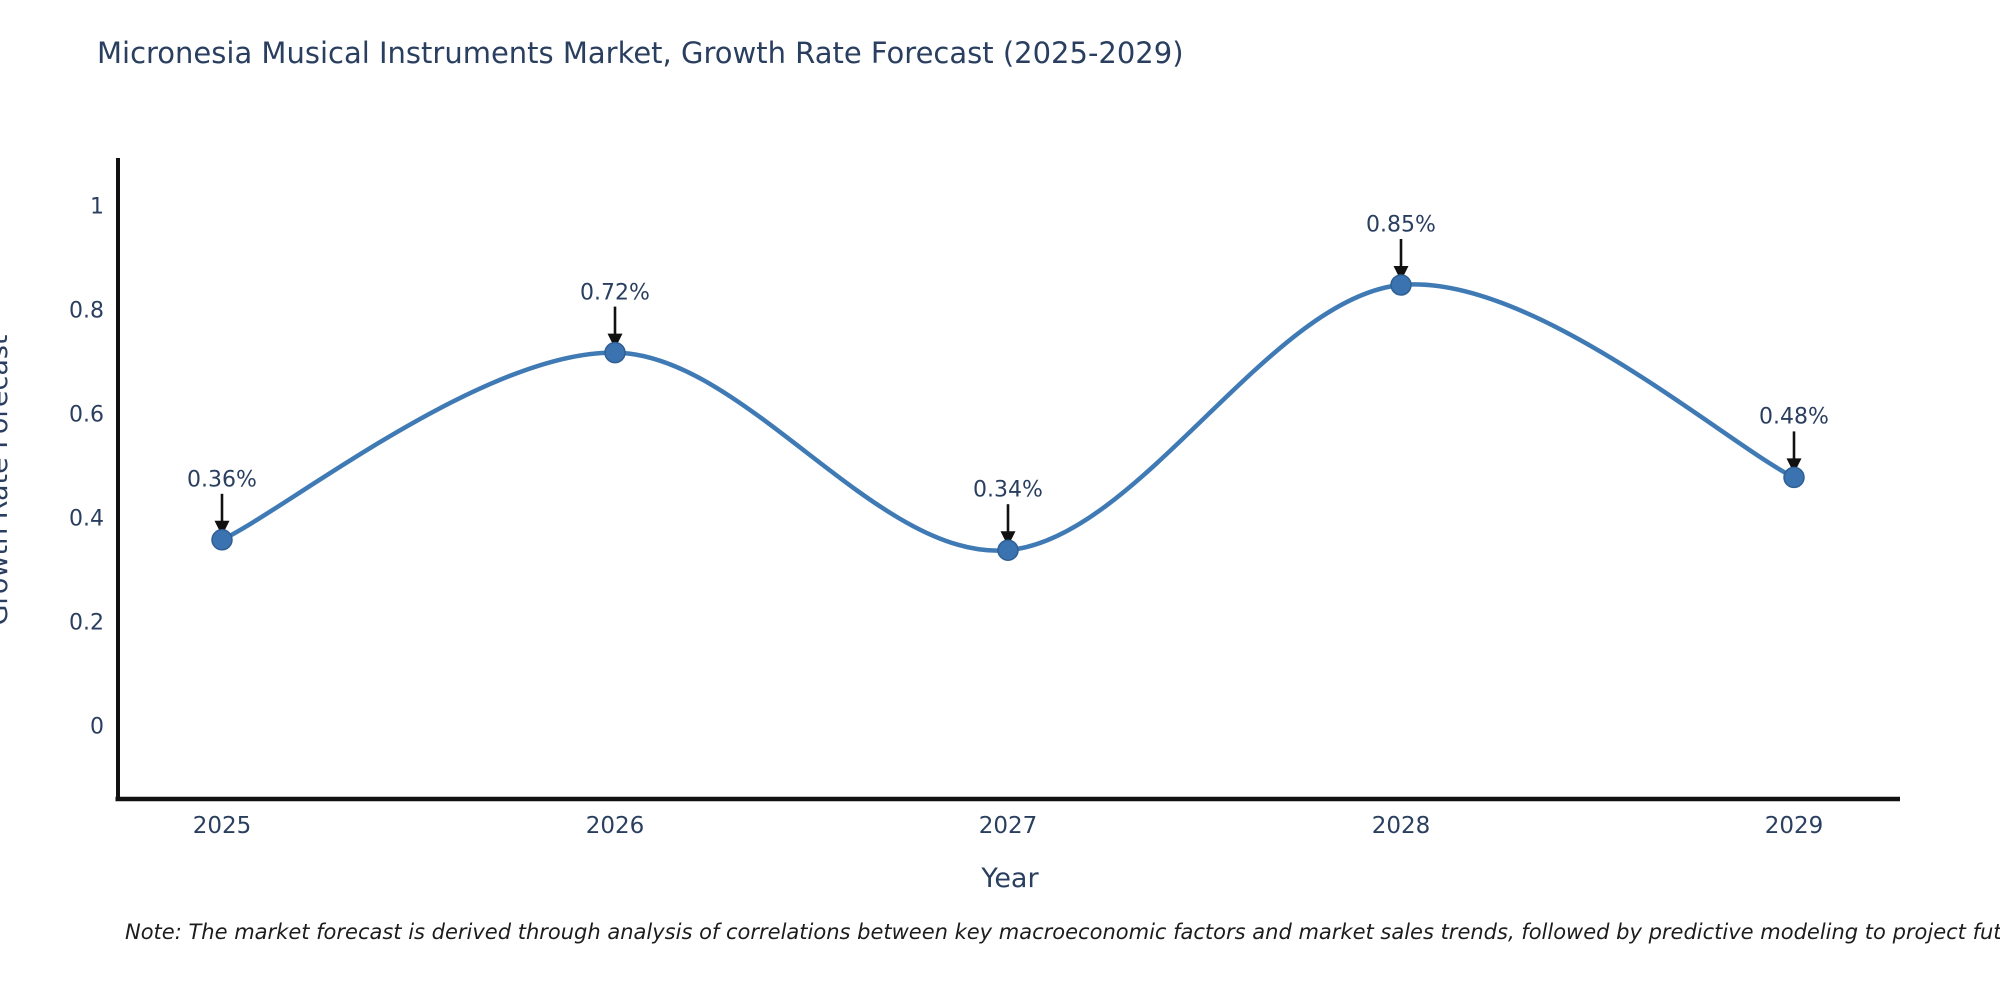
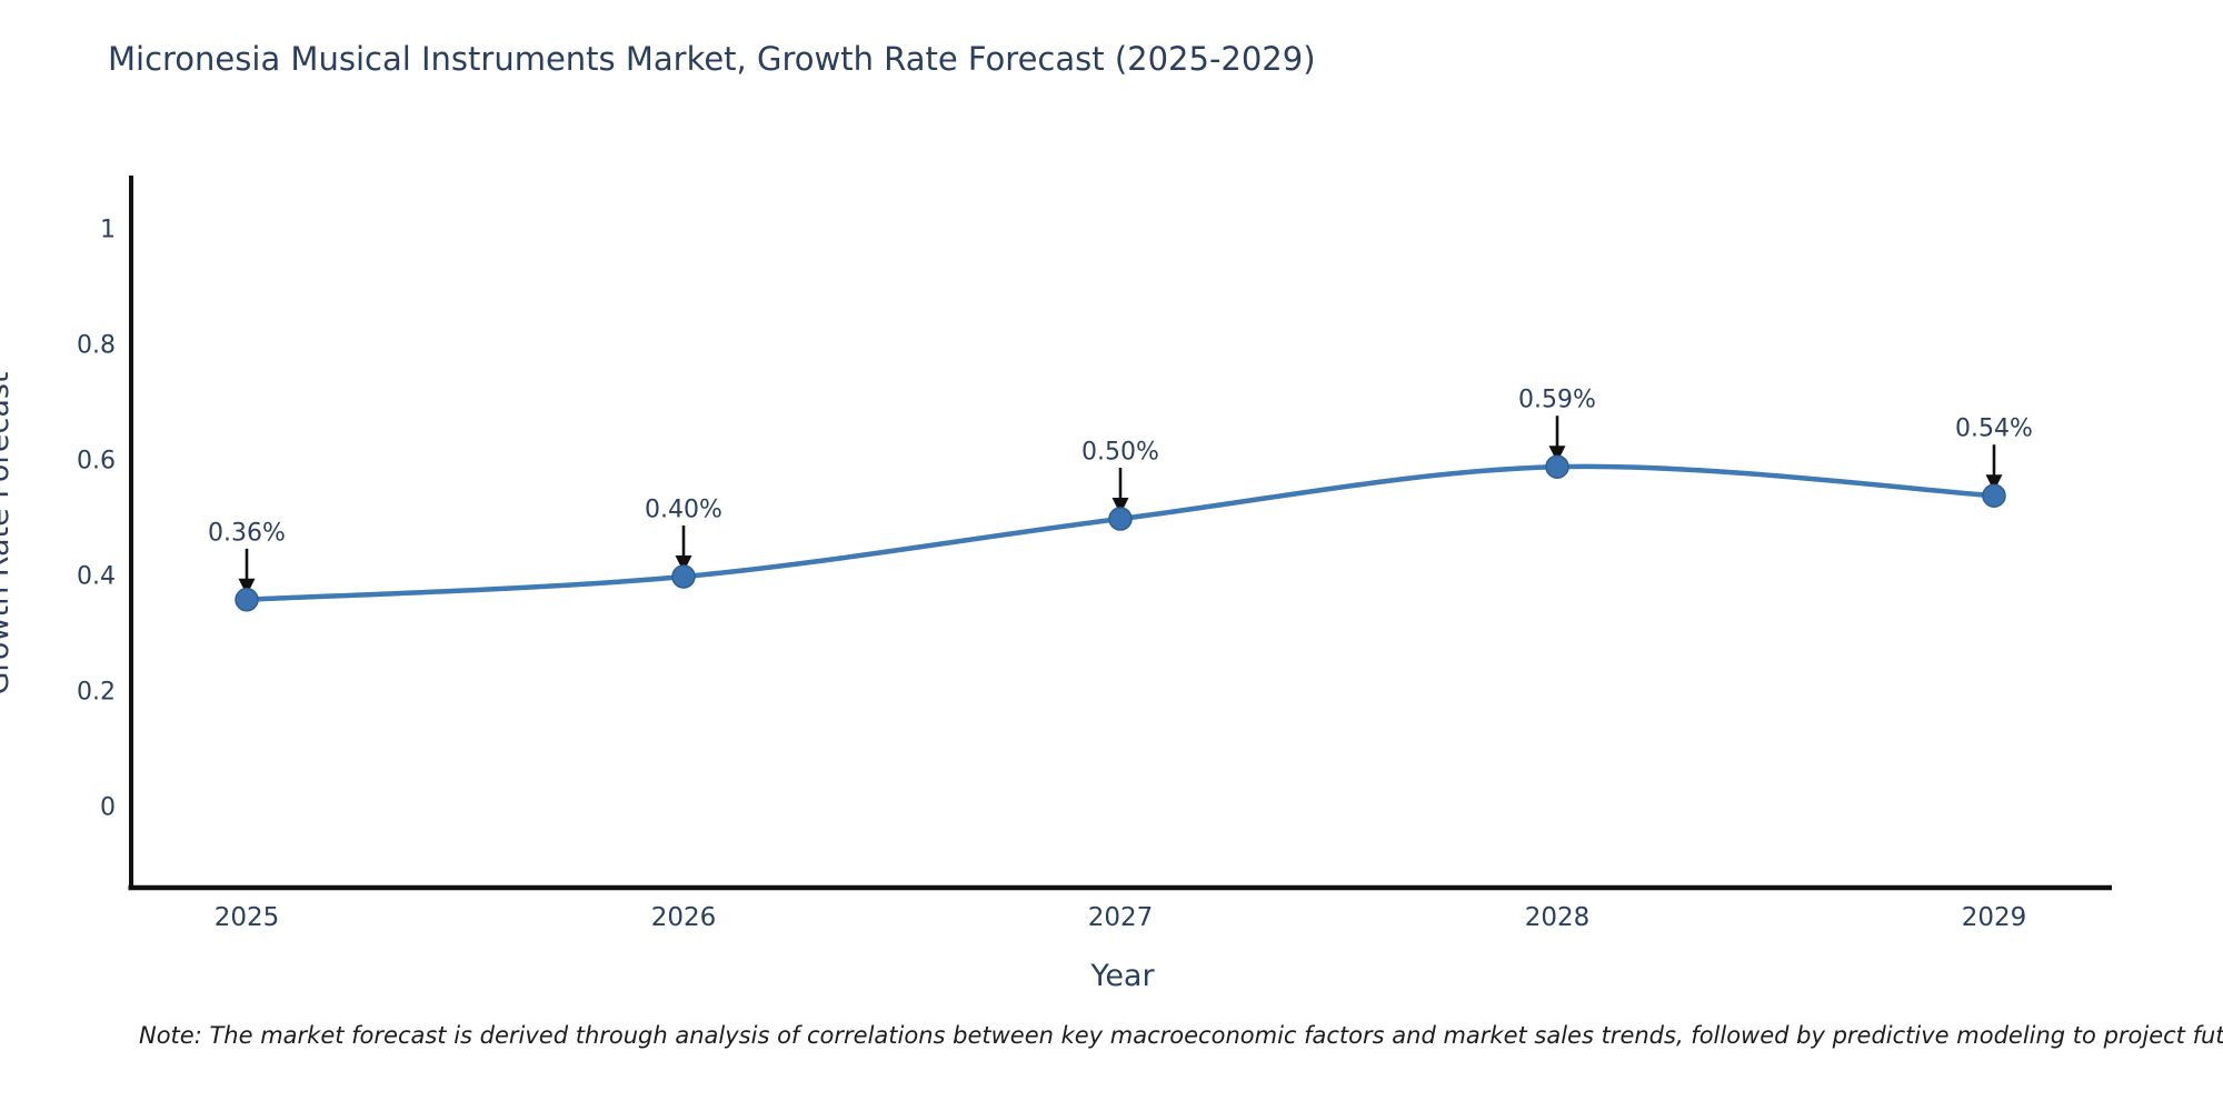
2026: 0.72% -> 0.40%
2027: 0.34% -> 0.50%
2028: 0.85% -> 0.59%
2029: 0.48% -> 0.54%
